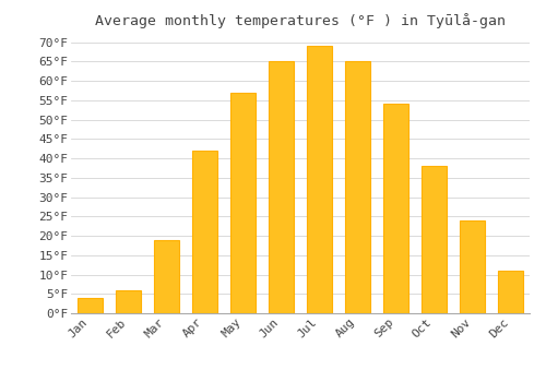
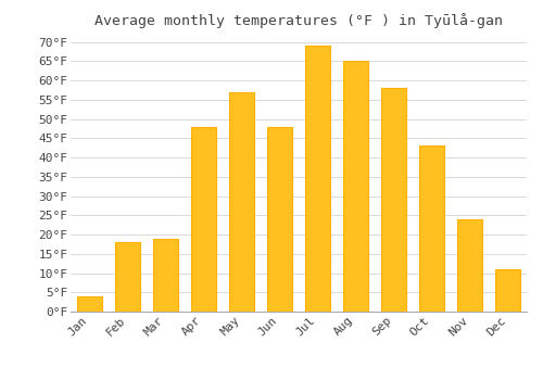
Feb: 6°F -> 18°F
Apr: 42°F -> 48°F
Jun: 65°F -> 48°F
Sep: 54°F -> 58°F
Oct: 38°F -> 43°F
